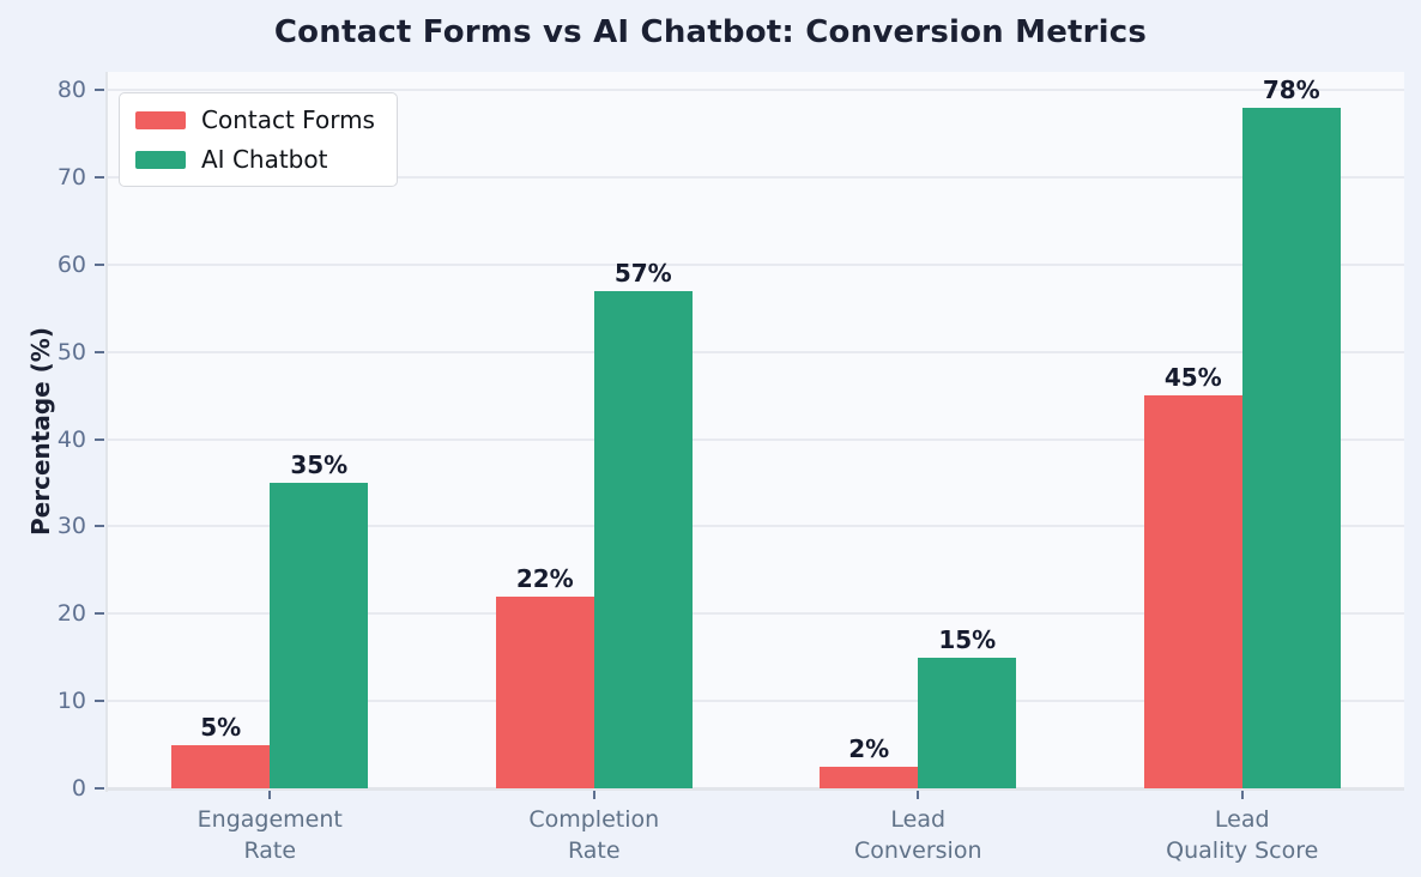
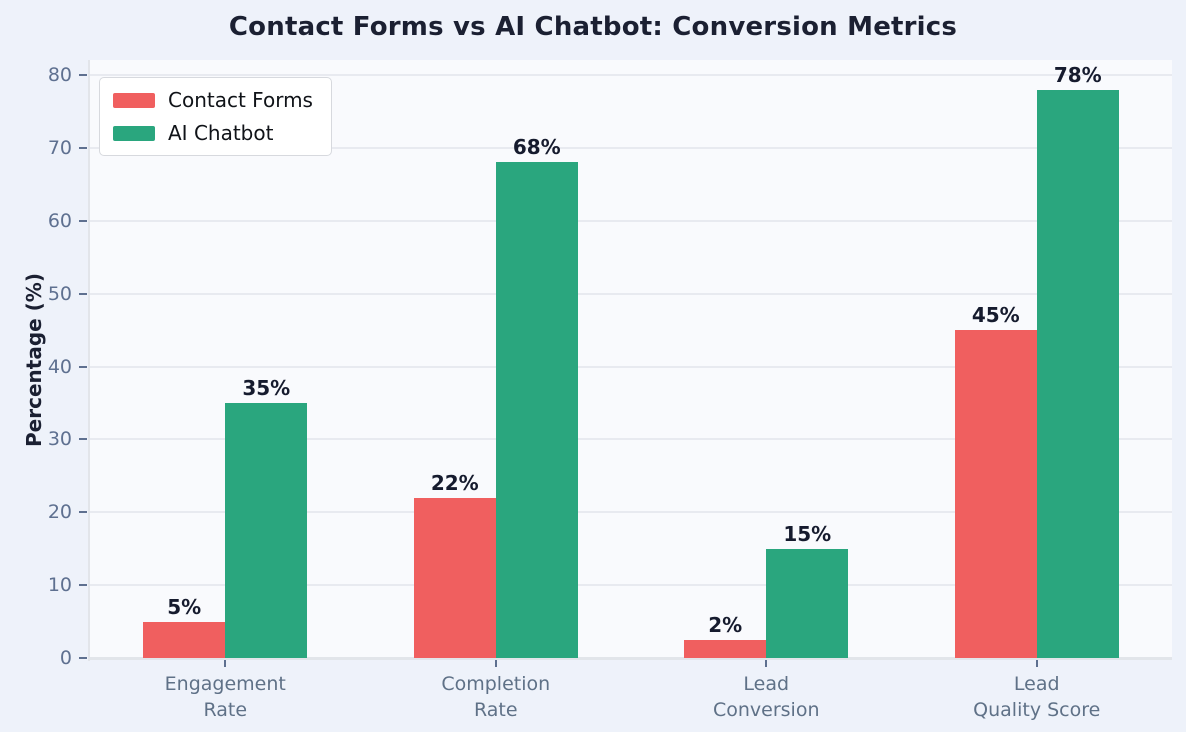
AI Chatbot/Completion Rate: 57% -> 68%
